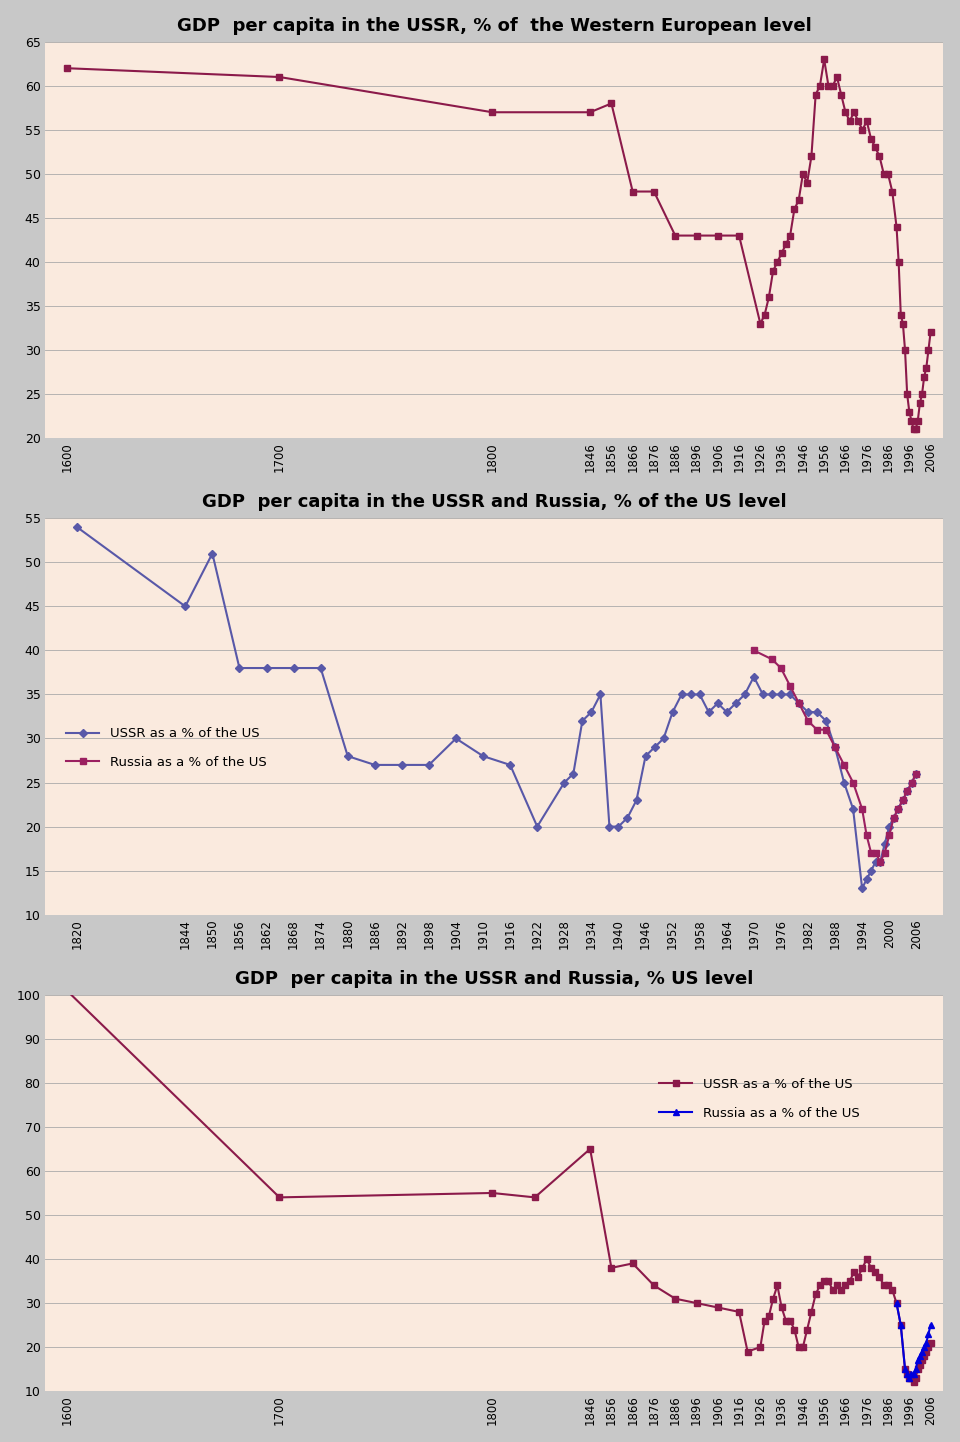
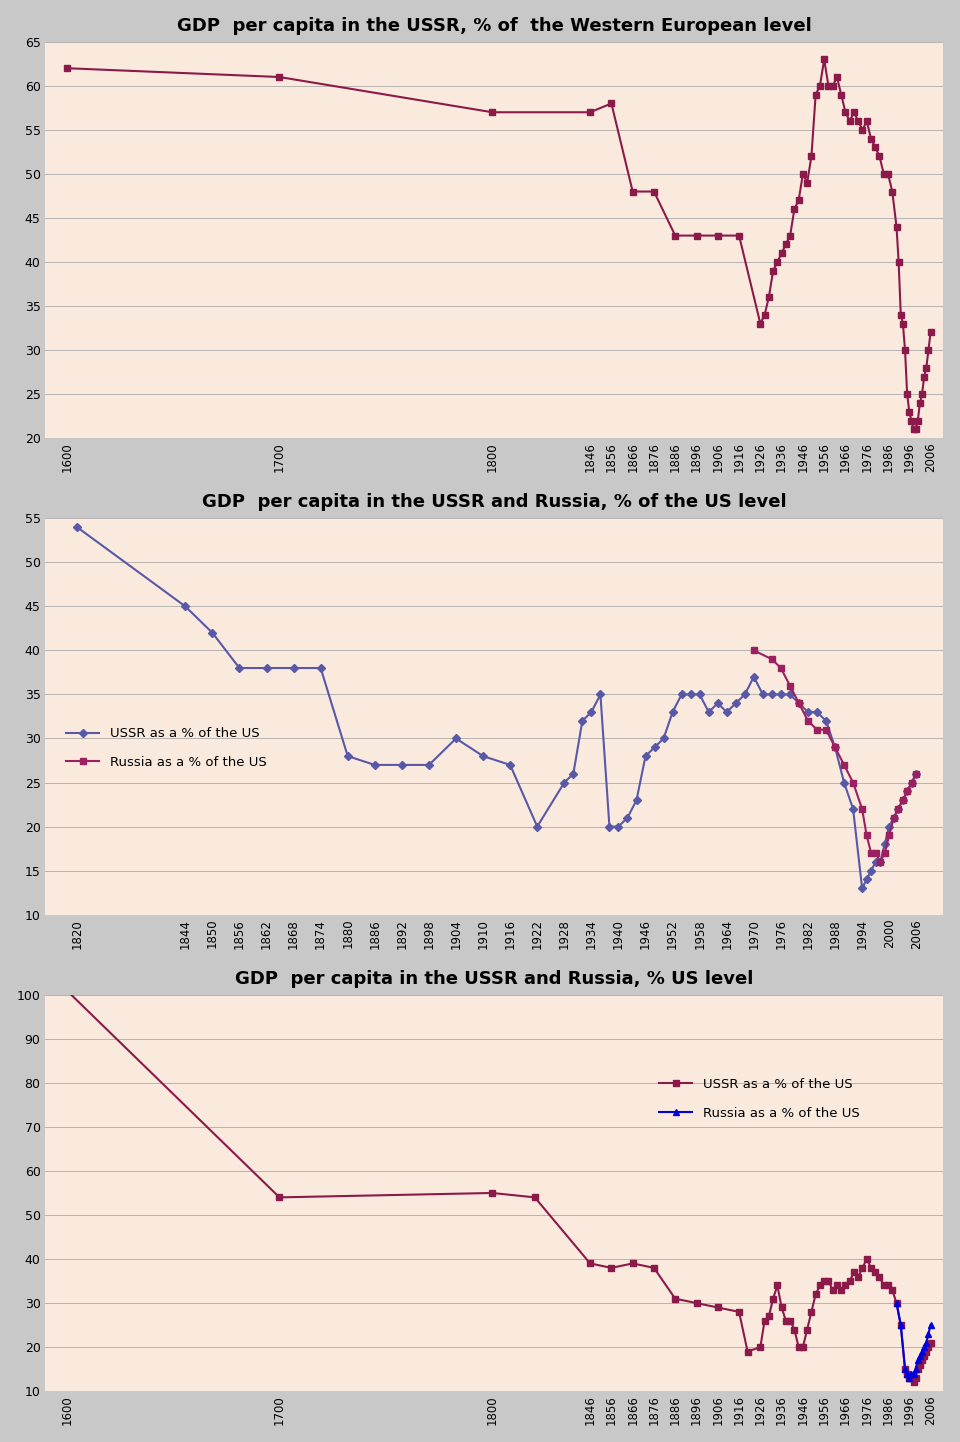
GDP per capita in the USSR and Russia, % of the US level/USSR as a % of the US/1850: 51 -> 42
GDP per capita in the USSR and Russia, % US level/USSR as a % of the US/1846: 65 -> 39
GDP per capita in the USSR and Russia, % US level/USSR as a % of the US/1876: 34 -> 38
